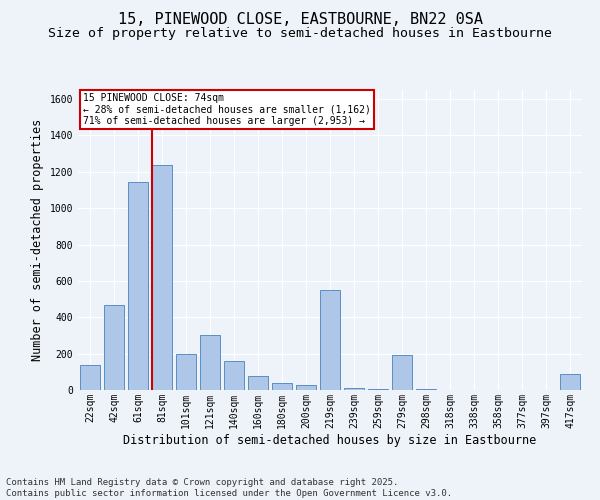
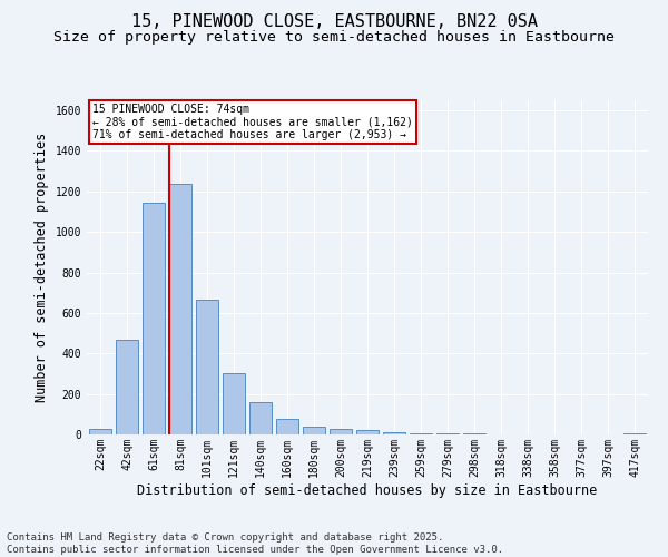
22sqm: 140 -> 20
101sqm: 200 -> 660
219sqm: 550 -> 20
279sqm: 190 -> 0
417sqm: 90 -> 10
